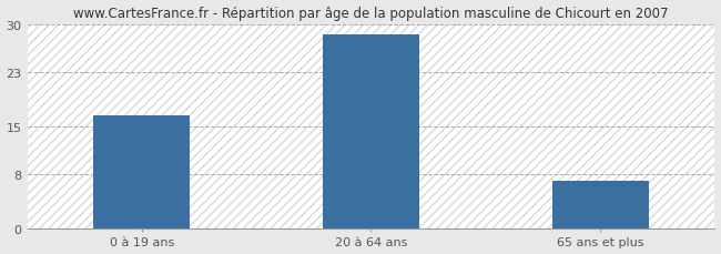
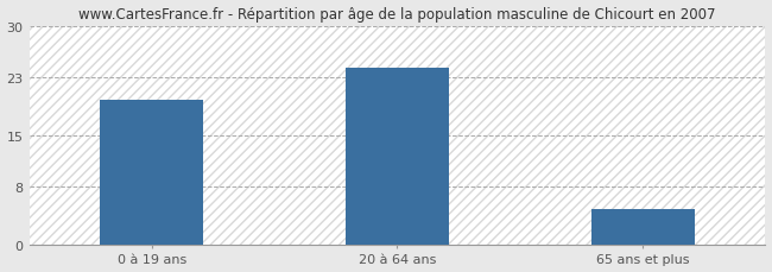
0 à 19 ans: 16.5 -> 19.8
20 à 64 ans: 28.5 -> 24.2
65 ans et plus: 7.0 -> 4.8
